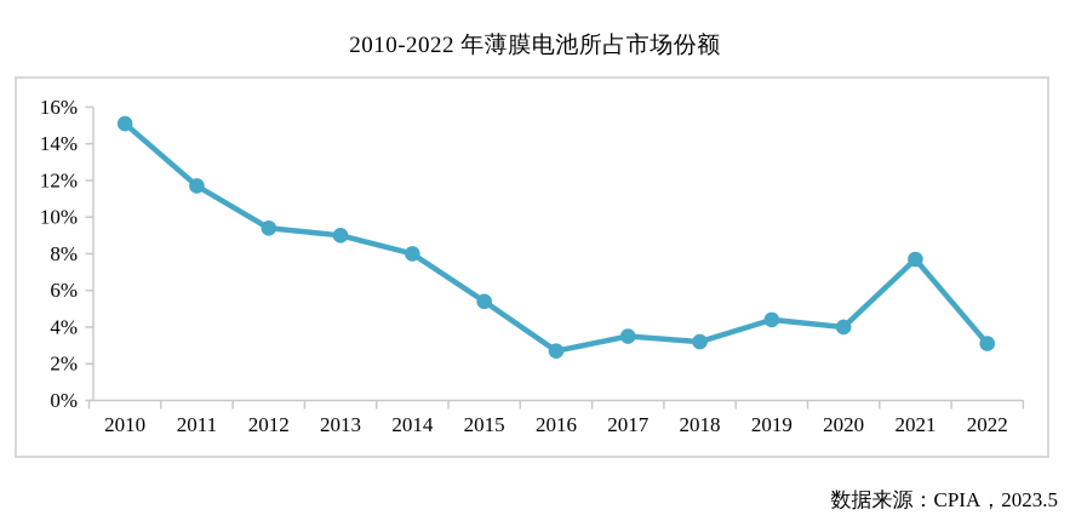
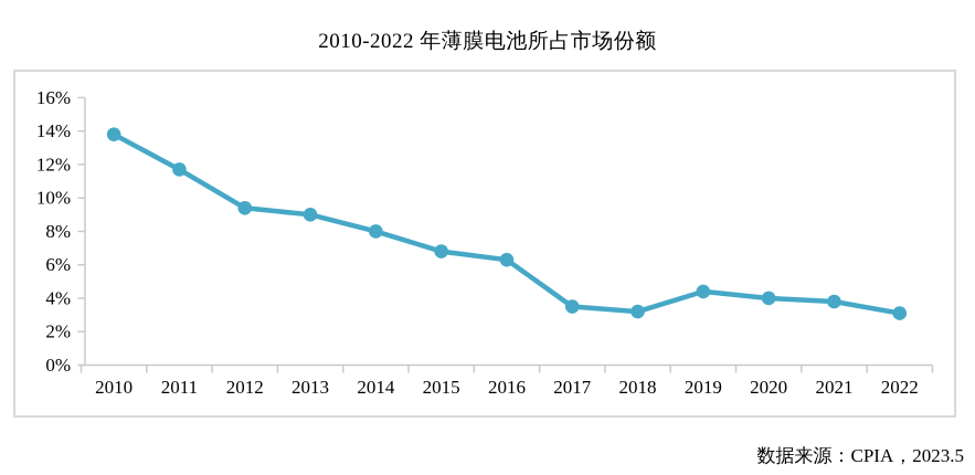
2010: 15.1% -> 13.8%
2015: 5.4% -> 6.8%
2016: 2.7% -> 6.3%
2021: 7.7% -> 3.8%
